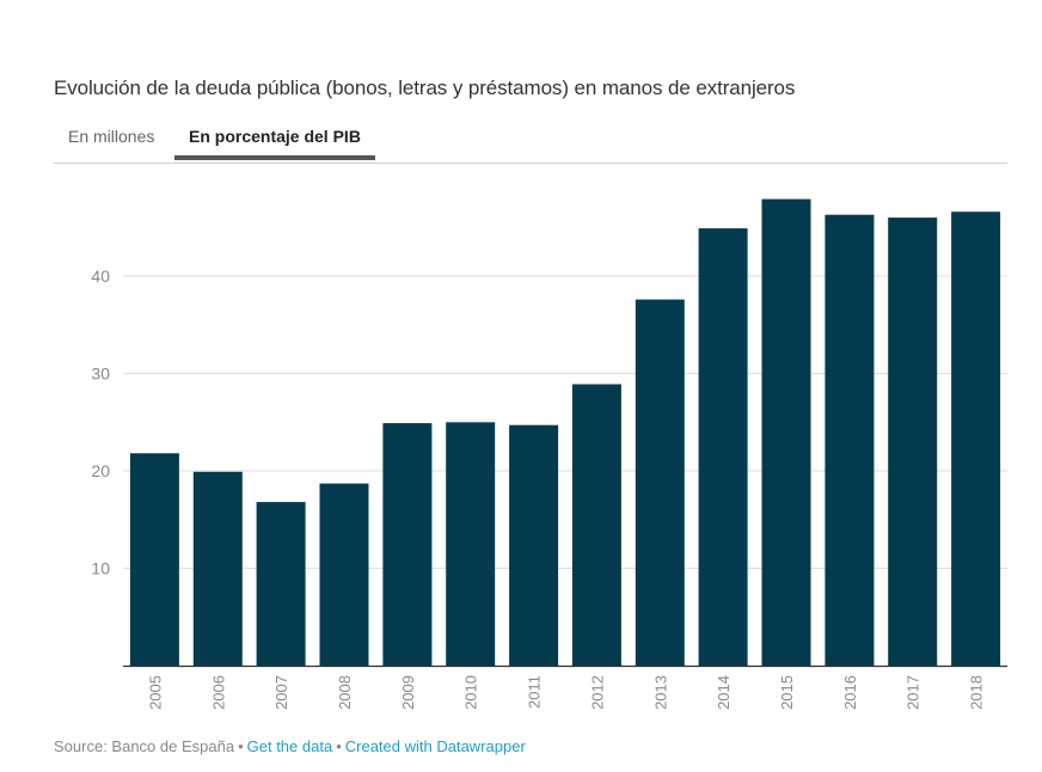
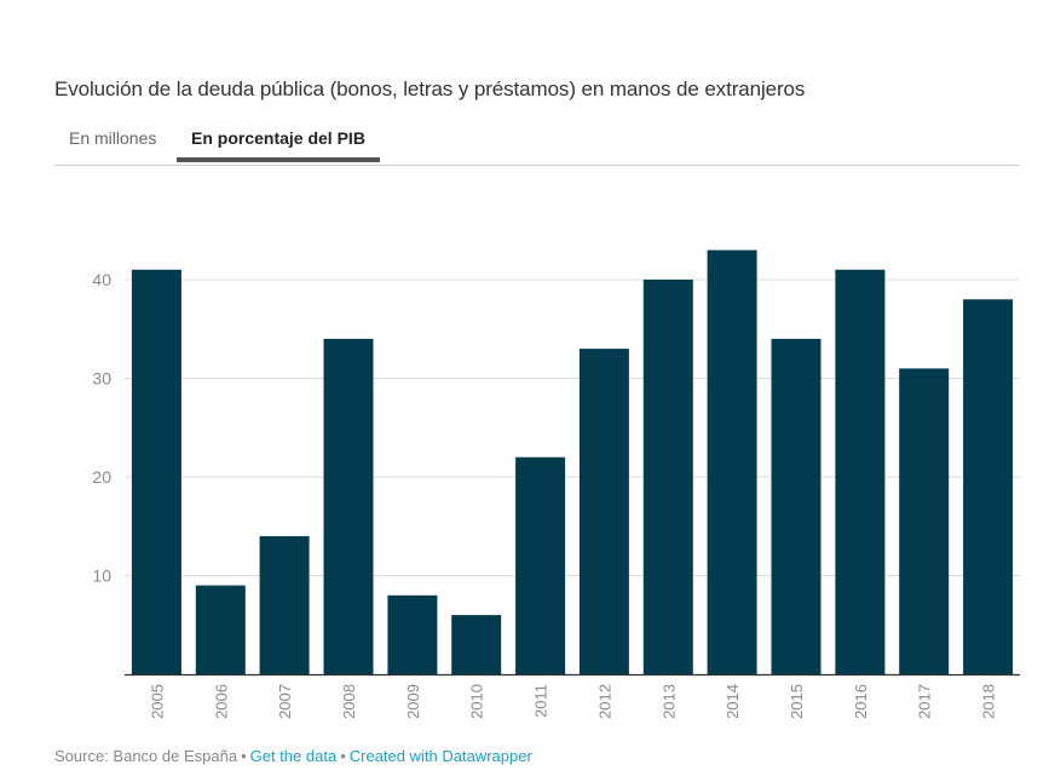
2005: 22 -> 41
2006: 20 -> 9
2007: 17 -> 14
2008: 19 -> 34
2009: 25 -> 8
2010: 25 -> 6
2011: 25 -> 22
2012: 29 -> 33
2013: 38 -> 40
2014: 45 -> 43
2015: 48 -> 34
2016: 46 -> 41
2017: 46 -> 31
2018: 47 -> 38
